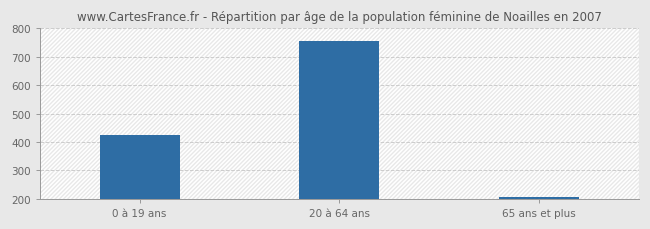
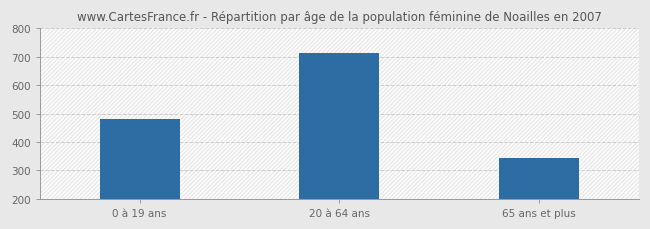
0 à 19 ans: 425 -> 480
20 à 64 ans: 755 -> 715
65 ans et plus: 205 -> 345
